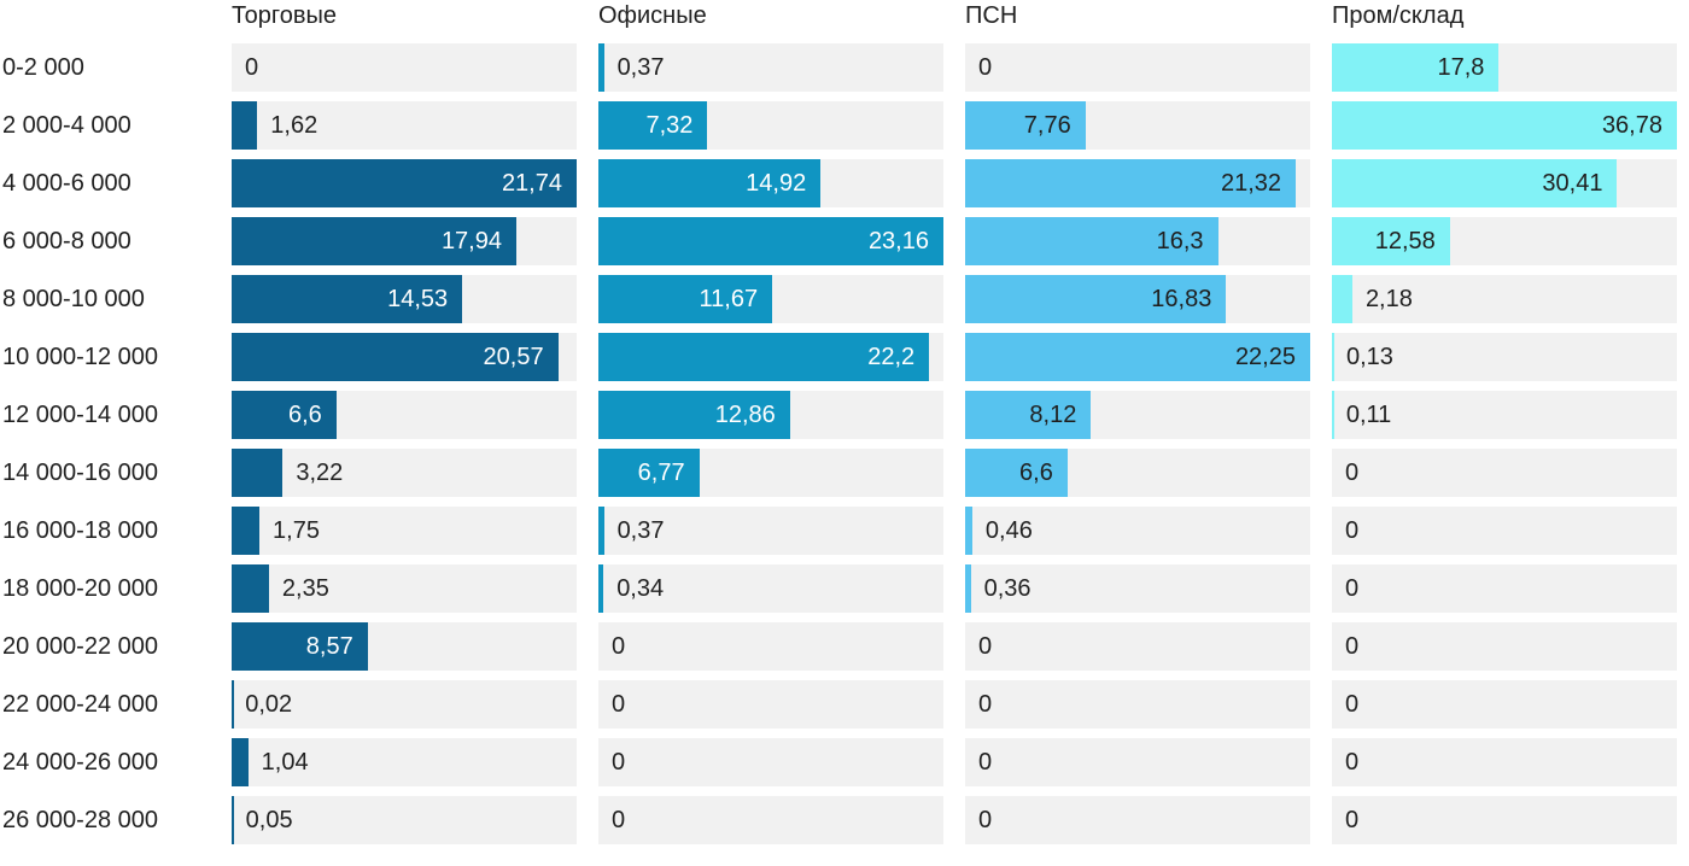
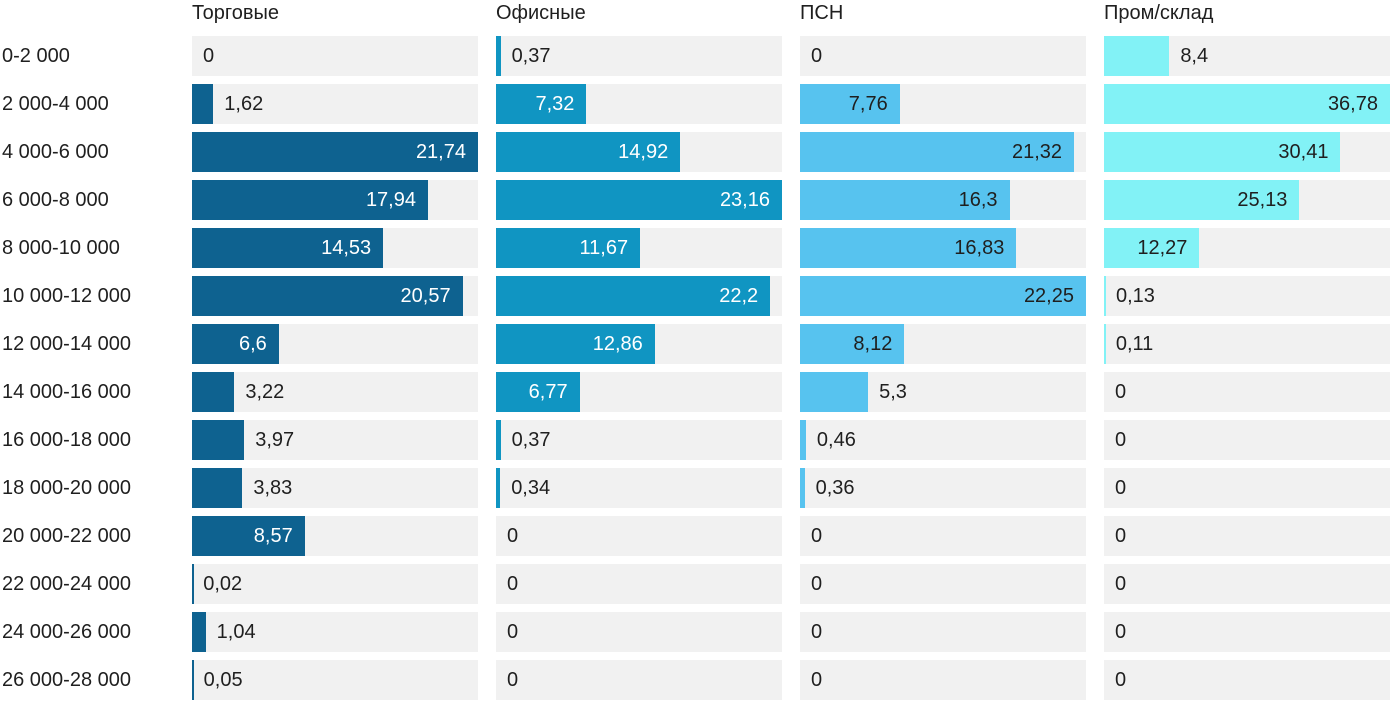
Пром/склад/0-2 000: 17,8 -> 8,4
Пром/склад/6 000-8 000: 12,58 -> 25,13
Пром/склад/8 000-10 000: 2,18 -> 12,27
ПСН/14 000-16 000: 6,6 -> 5,3
Торговые/16 000-18 000: 1,75 -> 3,97
Торговые/18 000-20 000: 2,35 -> 3,83
